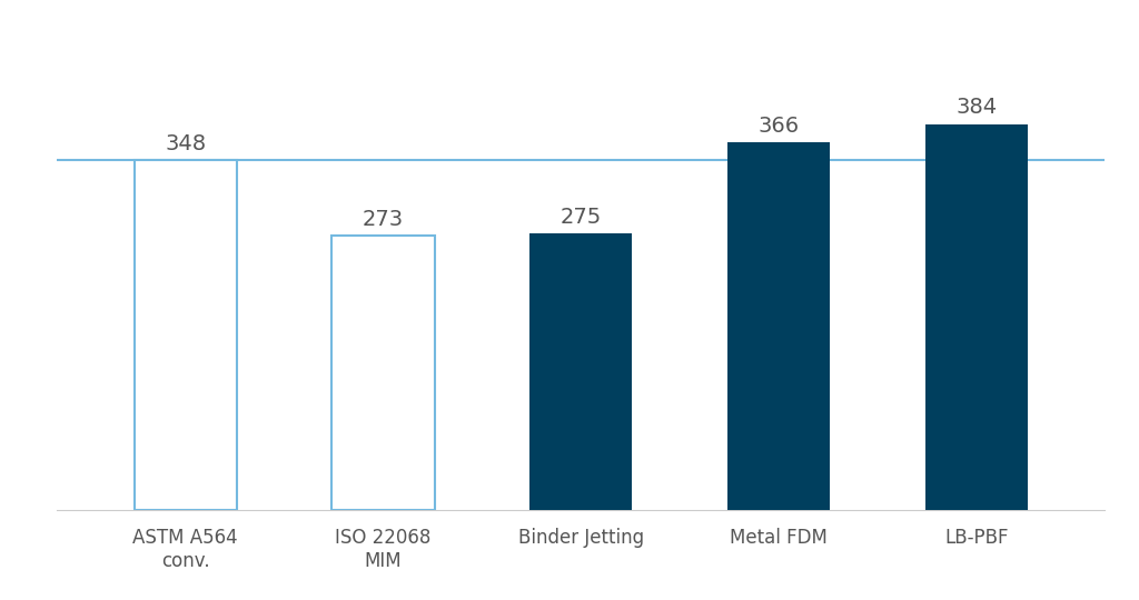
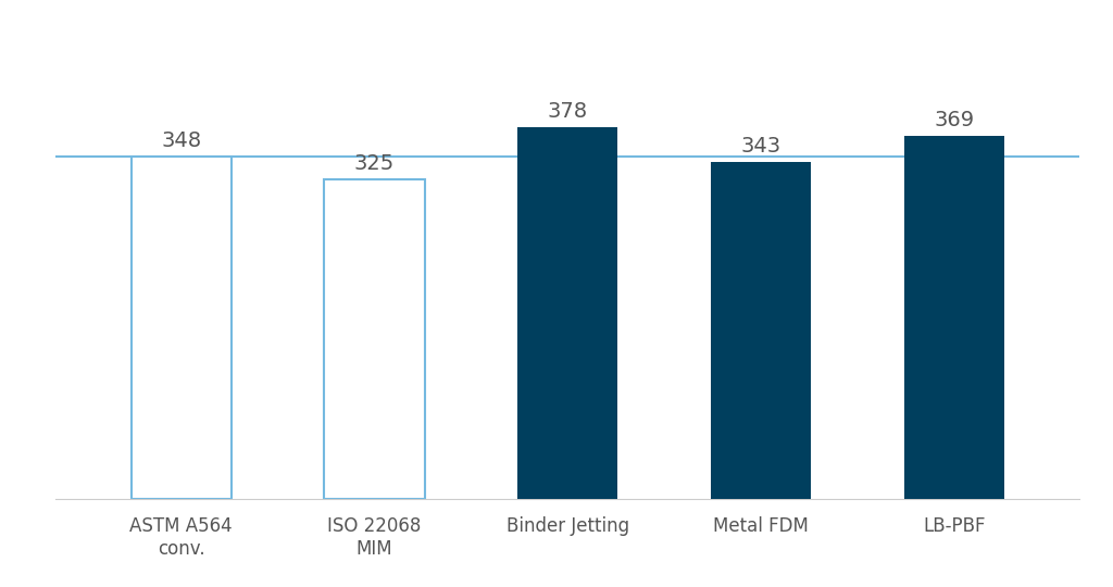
ISO 22068 MIM: 273 -> 325
Binder Jetting: 275 -> 378
Metal FDM: 366 -> 343
LB-PBF: 384 -> 369
